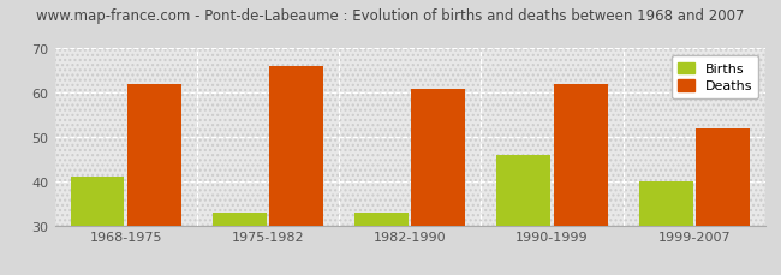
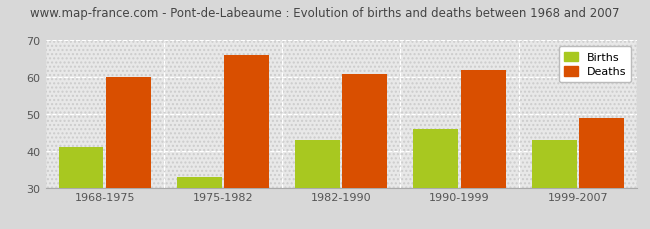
Deaths/1968-1975: 62 -> 60
Births/1982-1990: 33 -> 43
Births/1999-2007: 40 -> 43
Deaths/1999-2007: 52 -> 49
